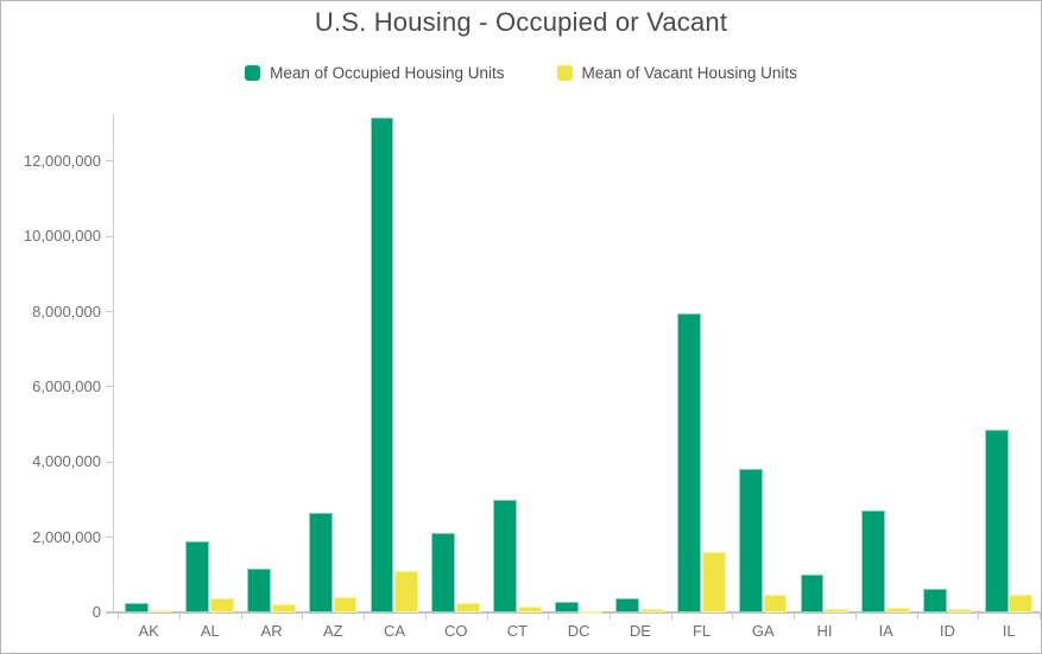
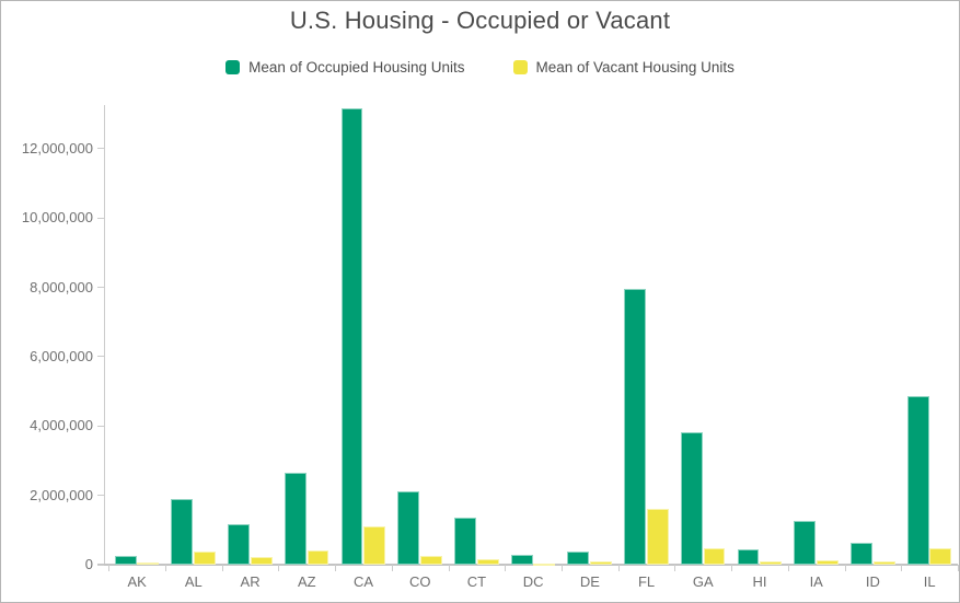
Mean of Occupied Housing Units/CT: 3000000 -> 1400000
Mean of Occupied Housing Units/HI: 1000000 -> 400000
Mean of Occupied Housing Units/IA: 2700000 -> 1300000
